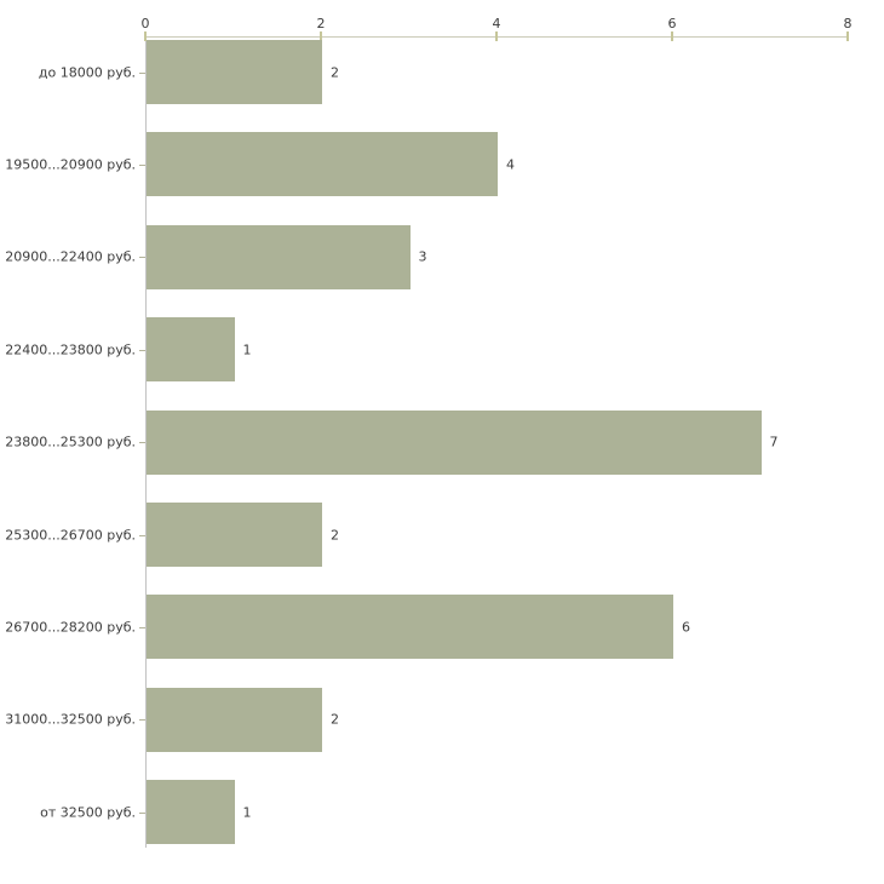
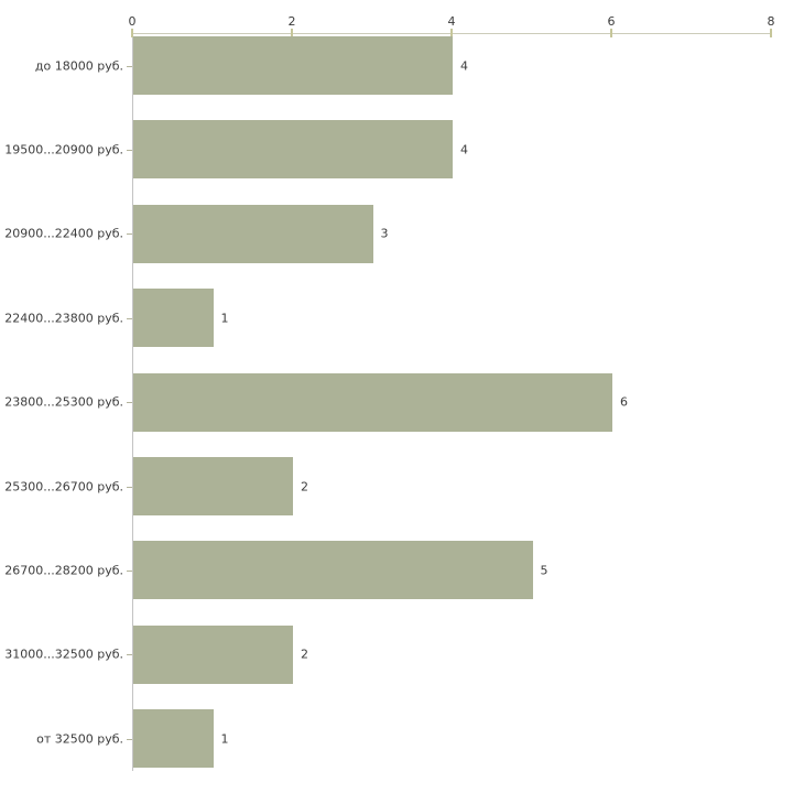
до 18000 руб.: 2 -> 4
23800...25300 руб.: 7 -> 6
26700...28200 руб.: 6 -> 5
